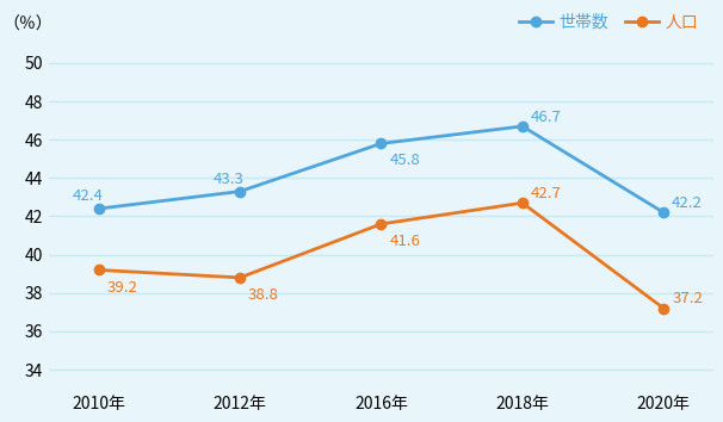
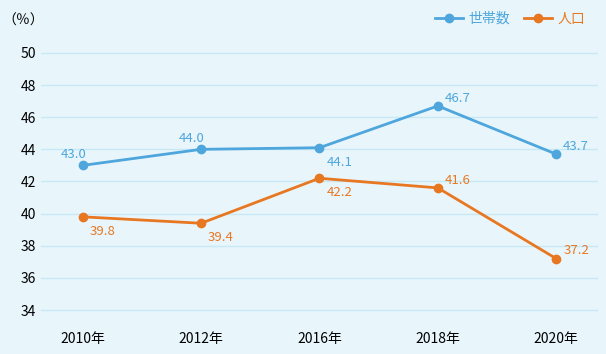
世帯数/2010年: 42.4 -> 43.0
人口/2010年: 39.2 -> 39.8
世帯数/2012年: 43.3 -> 44.0
人口/2012年: 38.8 -> 39.4
世帯数/2016年: 45.8 -> 44.1
人口/2016年: 41.6 -> 42.2
人口/2018年: 42.7 -> 41.6
世帯数/2020年: 42.2 -> 43.7
